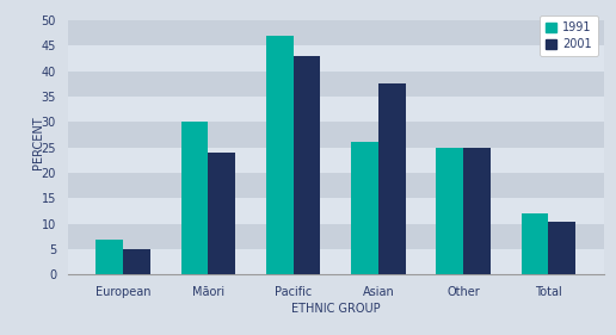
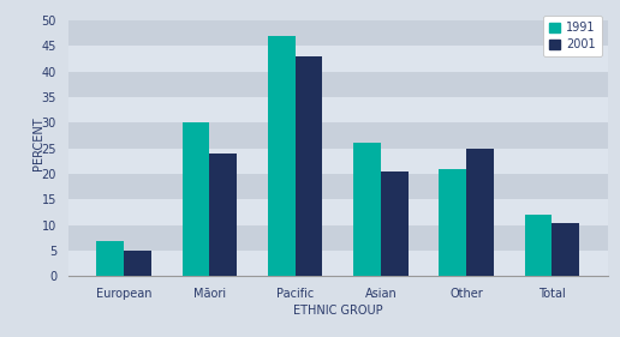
2001/Asian: 37.5 -> 20.5
1991/Other: 25 -> 21
